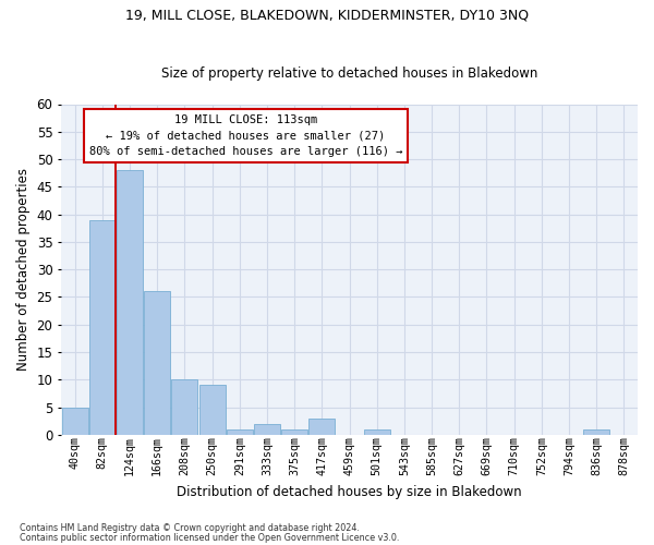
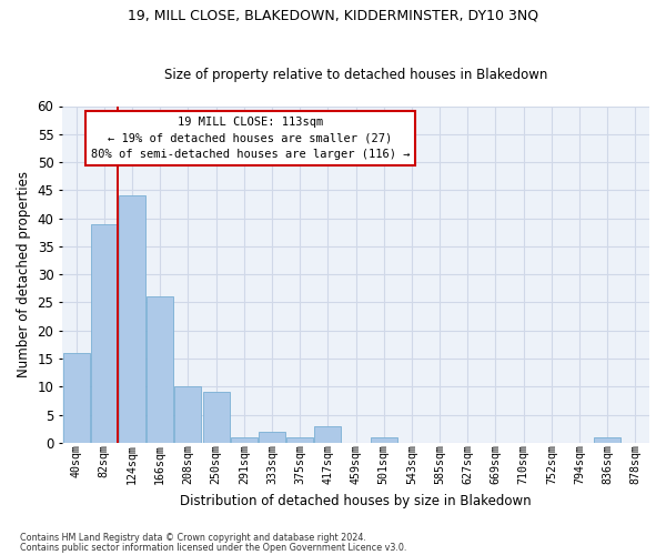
40sqm: 5 -> 16
124sqm: 48 -> 44
